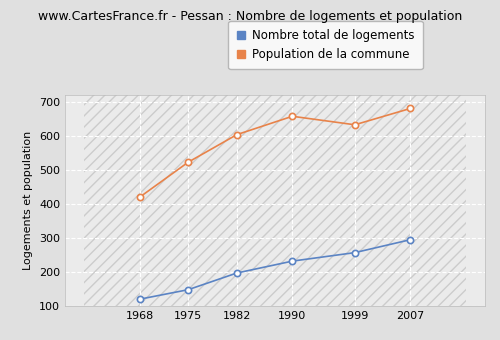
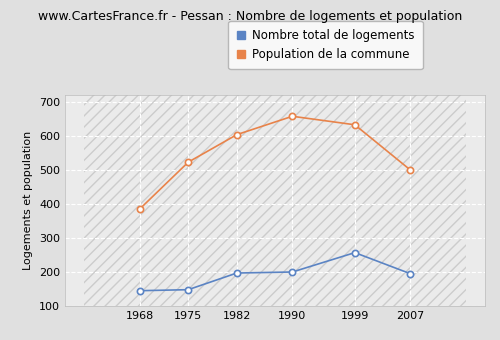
Nombre total de logements/1968: 120 -> 145
Population de la commune/1968: 420 -> 385
Nombre total de logements/1990: 232 -> 200
Nombre total de logements/2007: 295 -> 195
Population de la commune/2007: 681 -> 500
